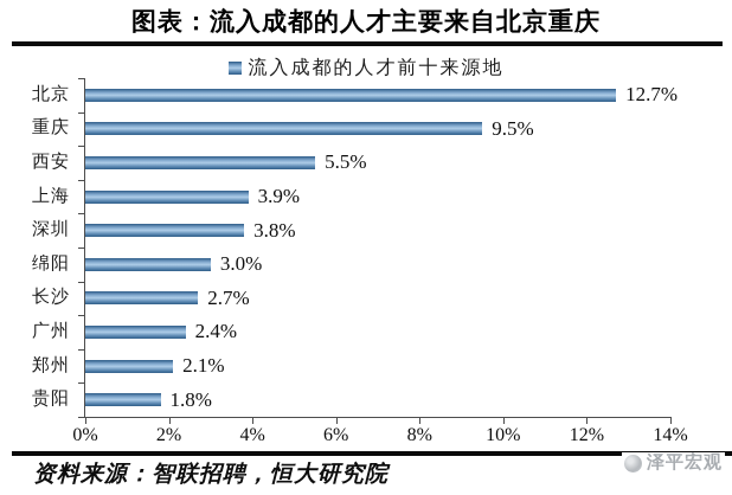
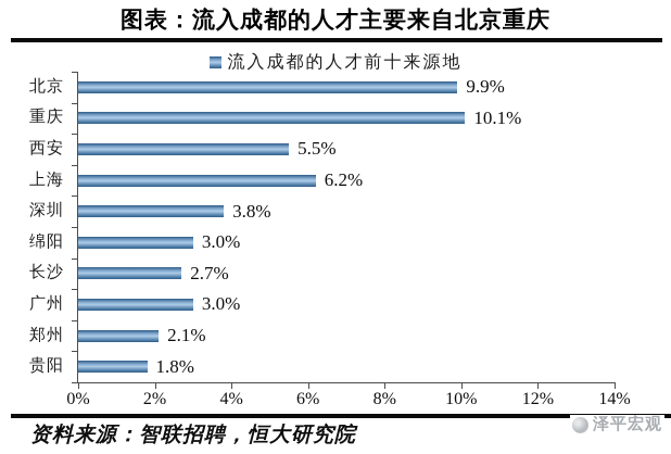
北京: 12.7% -> 9.9%
重庆: 9.5% -> 10.1%
上海: 3.9% -> 6.2%
广州: 2.4% -> 3.0%
